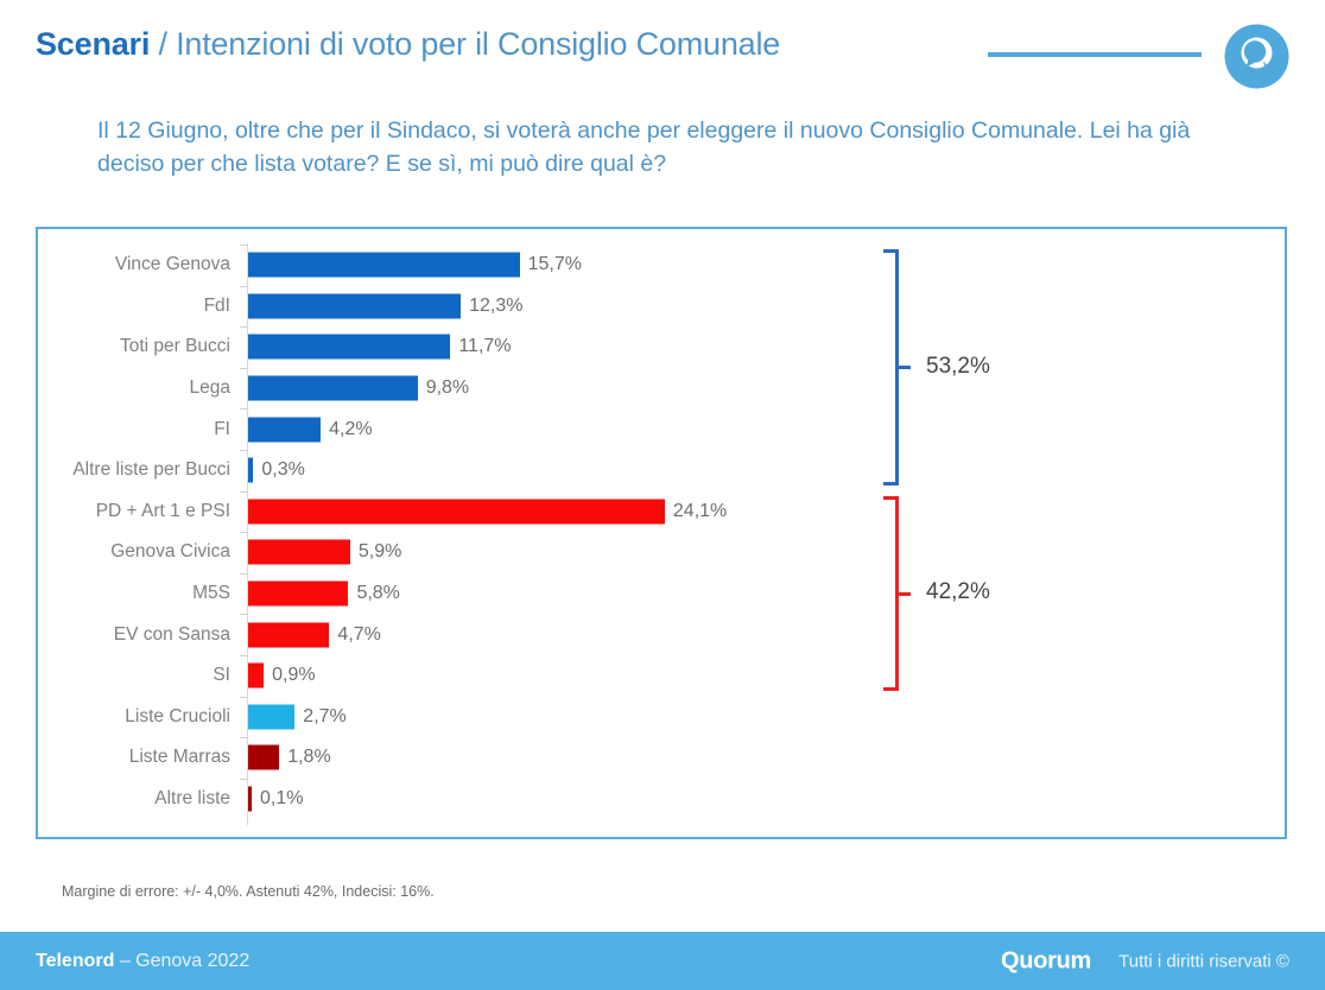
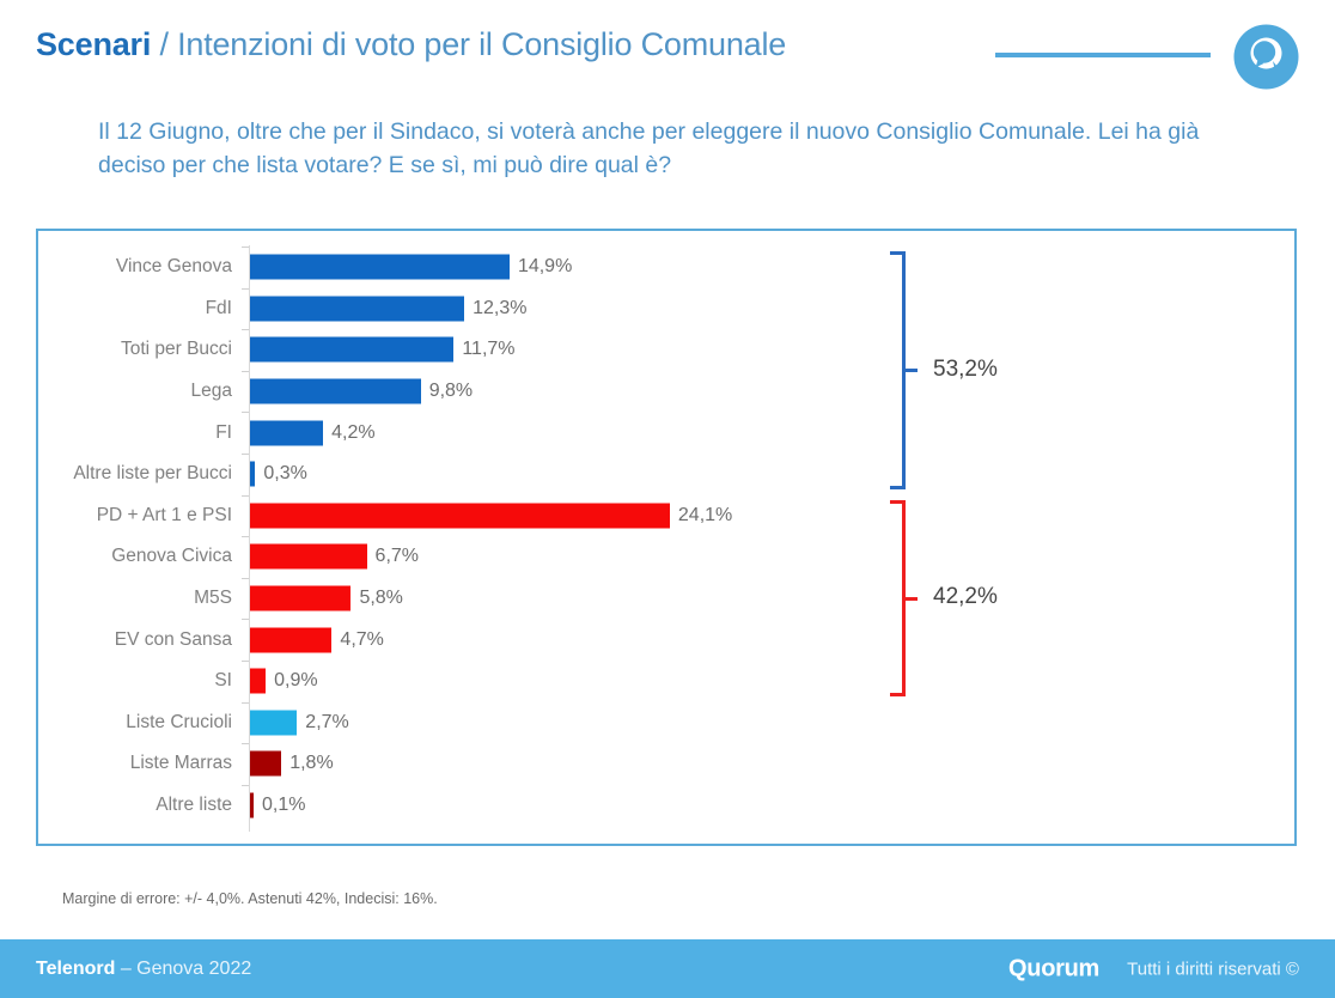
Vince Genova: 15,7% -> 14,9%
Genova Civica: 5,9% -> 6,7%
